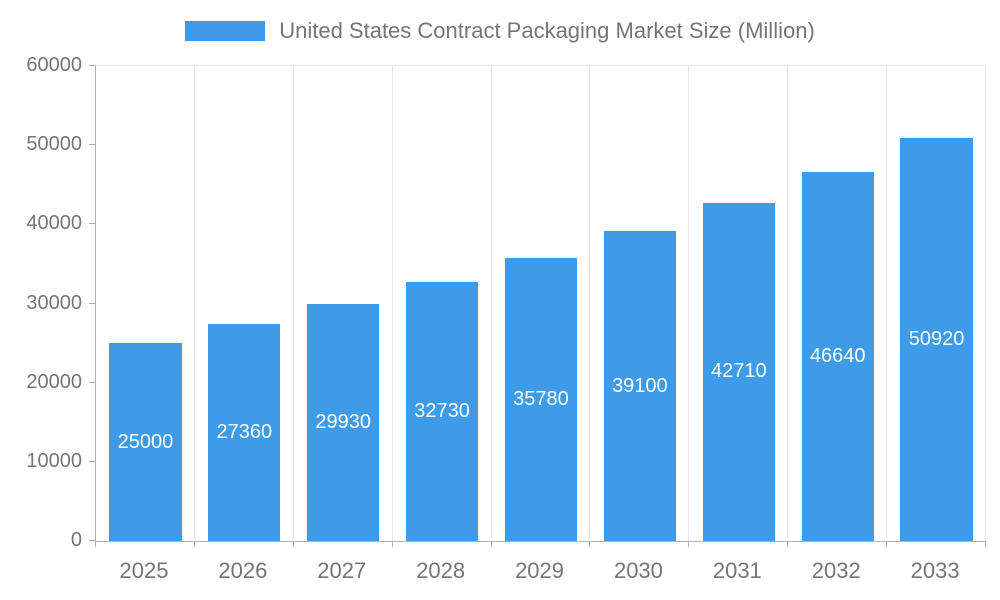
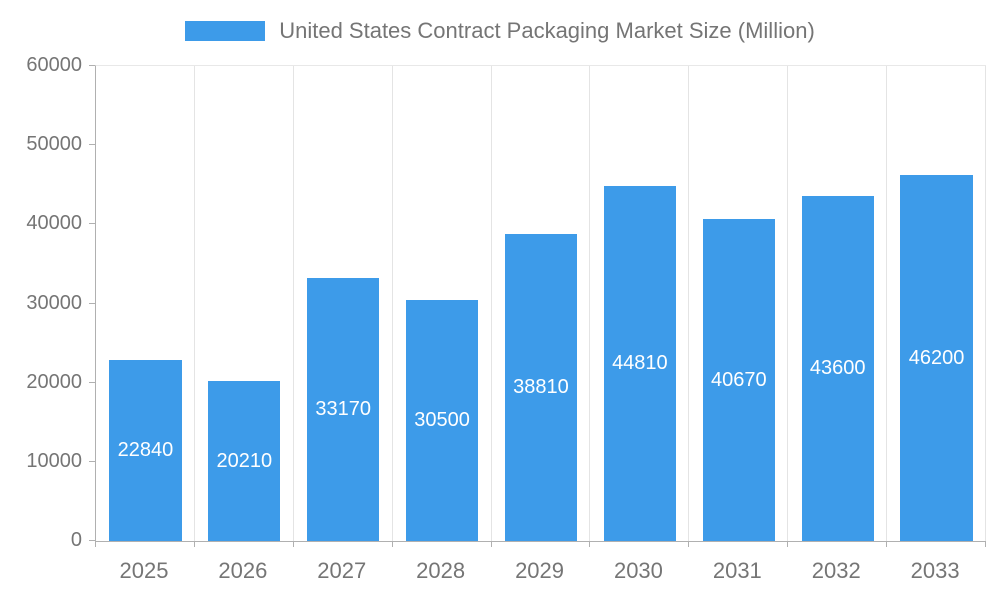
2025: 25000 -> 22840
2026: 27360 -> 20210
2027: 29930 -> 33170
2028: 32730 -> 30500
2029: 35780 -> 38810
2030: 39100 -> 44810
2031: 42710 -> 40670
2032: 46640 -> 43600
2033: 50920 -> 46200
